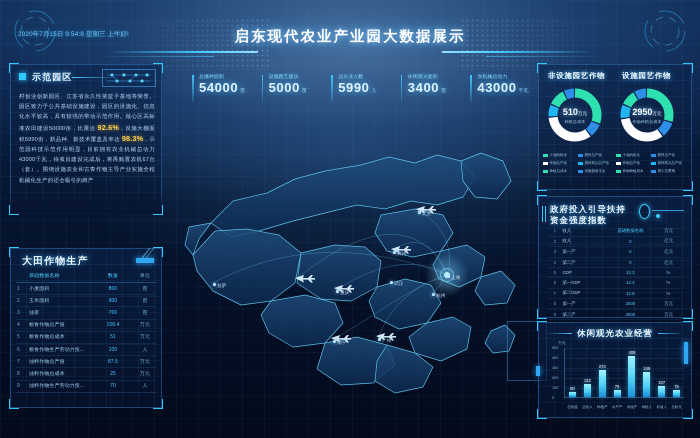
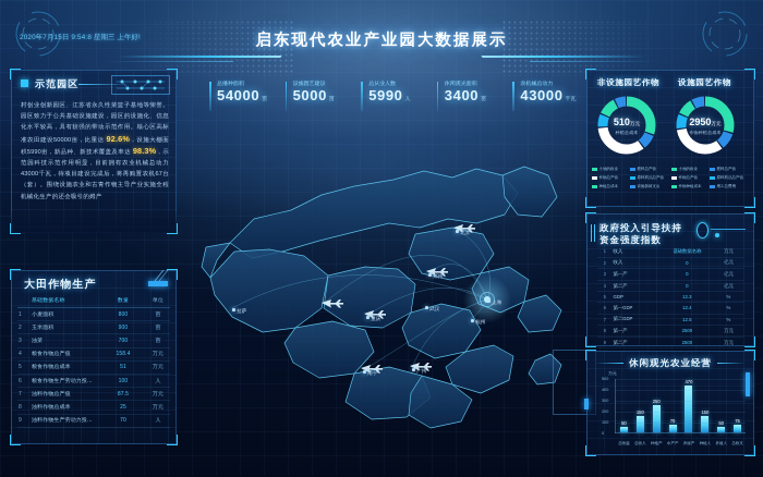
总收入: 132 -> 150
种植产: 273 -> 250
养殖产: 408 -> 470
种植人: 246 -> 150
养殖人: 107 -> 50
